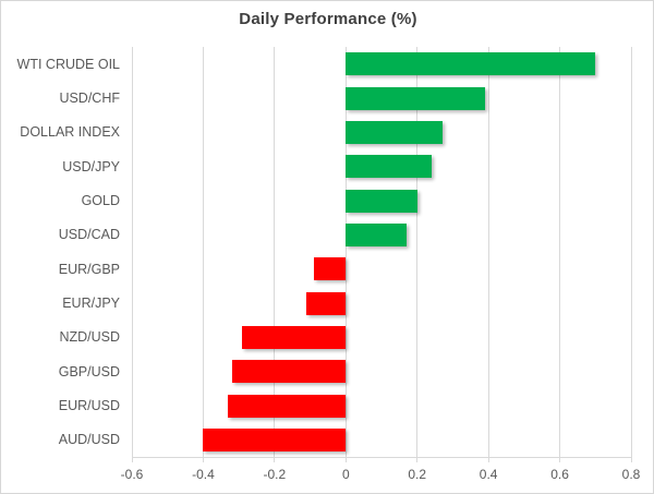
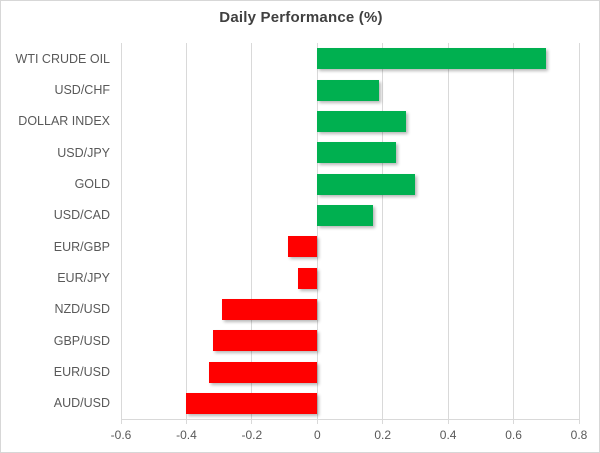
USD/CHF: 0.39 -> 0.19
GOLD: 0.20 -> 0.30
EUR/JPY: -0.11 -> -0.06
